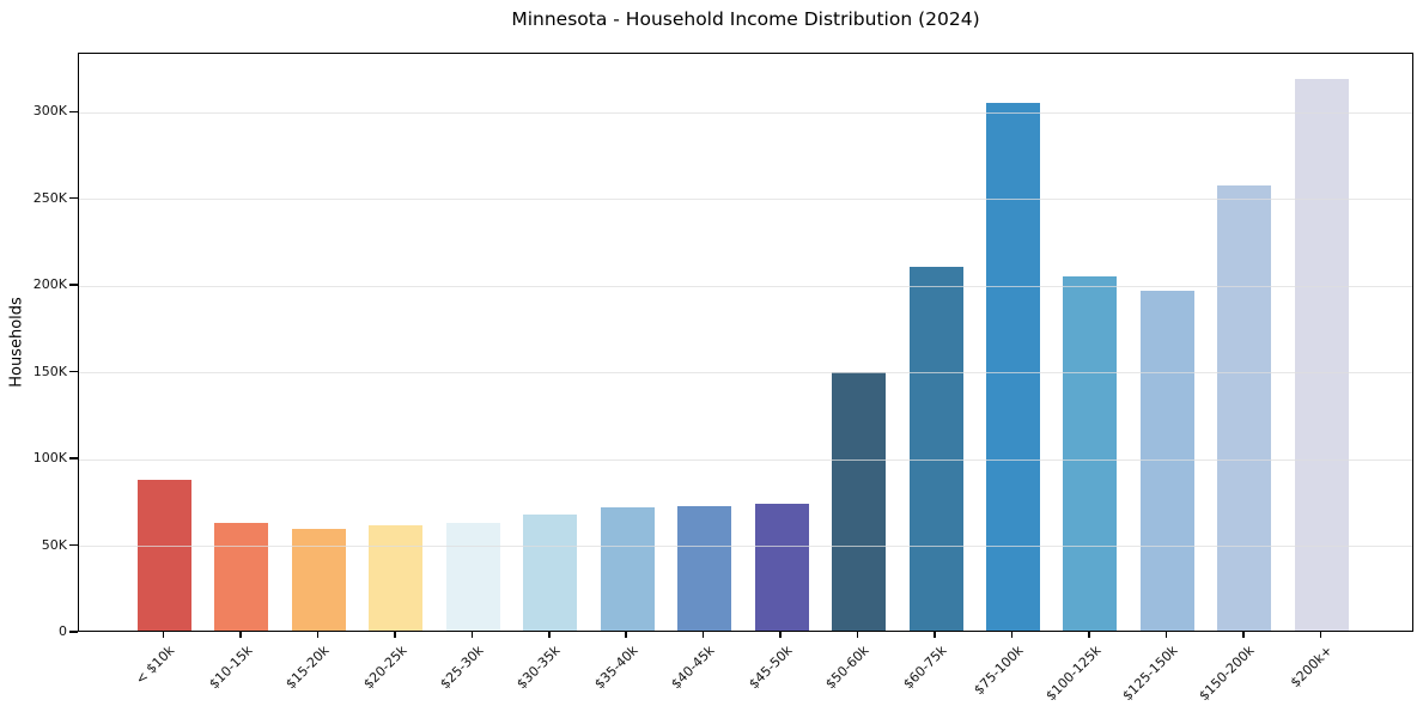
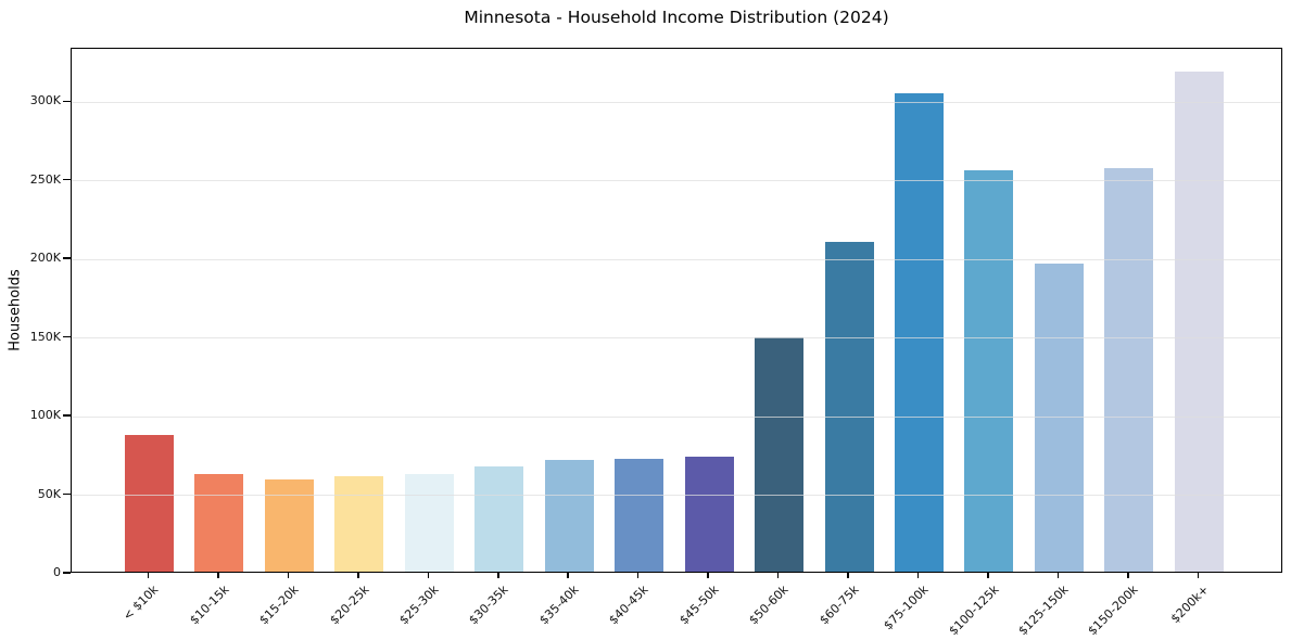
$100-125k: 204K -> 255K
